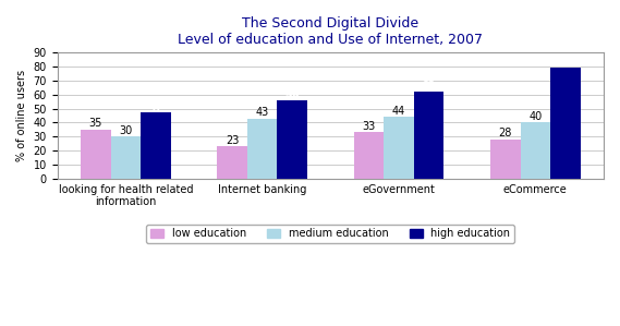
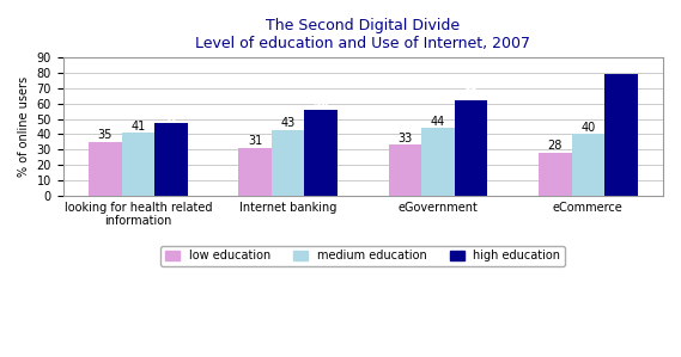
medium education/looking for health related information: 30 -> 41
low education/Internet banking: 23 -> 31
